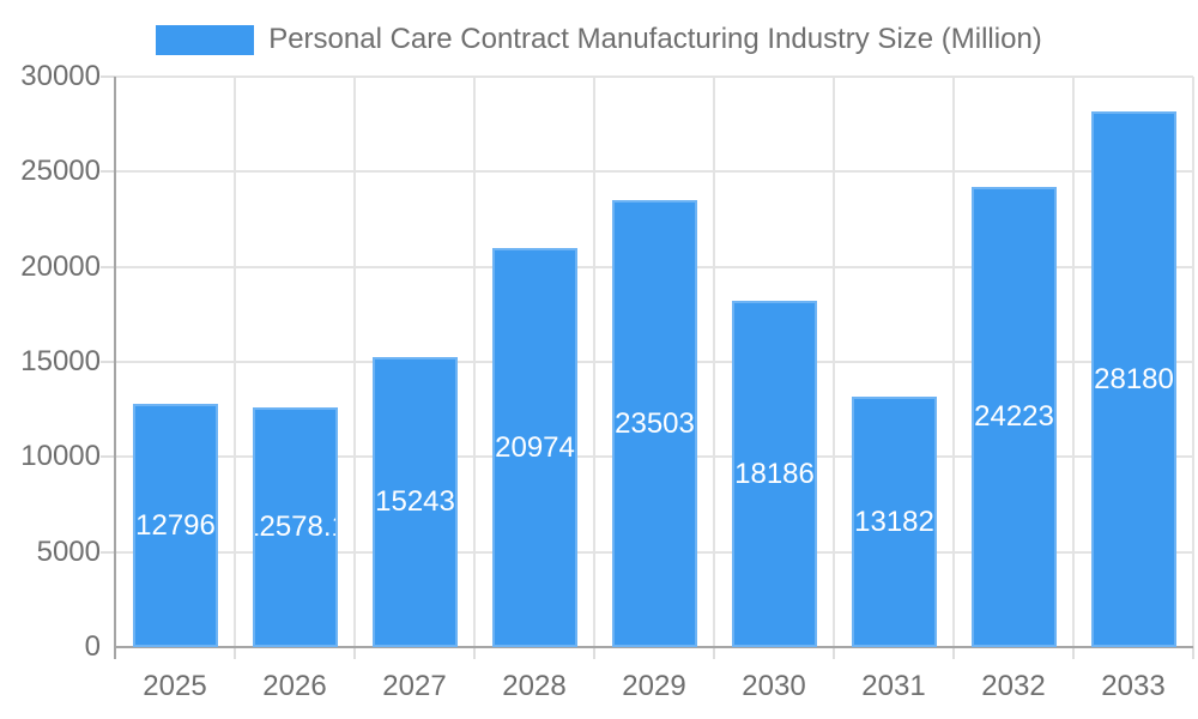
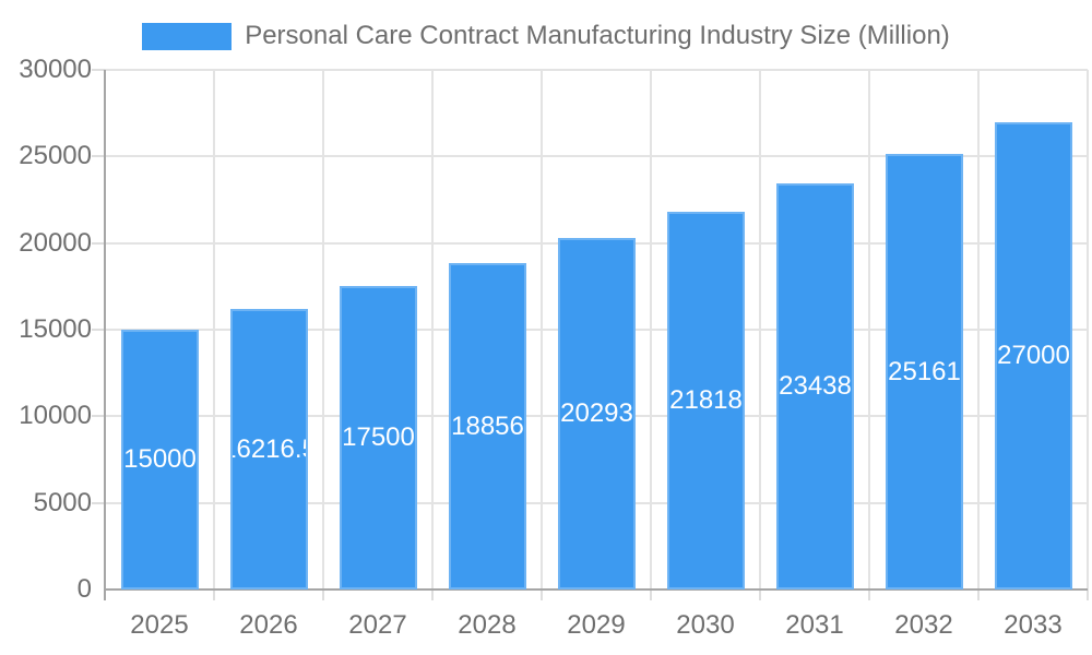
2025: 12796 -> 15000
2026: 12578.1 -> 16216.5
2027: 15243 -> 17500
2028: 20974 -> 18856
2029: 23503 -> 20293
2030: 18186 -> 21818
2031: 13182 -> 23438
2032: 24223 -> 25161
2033: 28180 -> 27000
